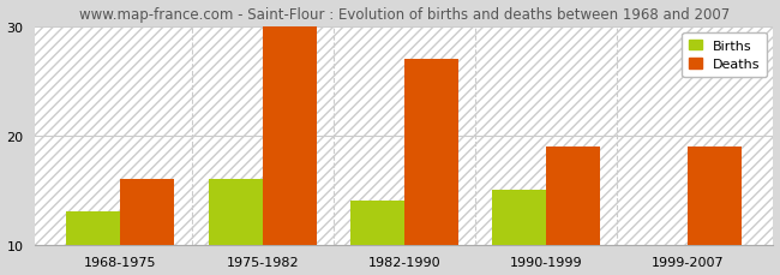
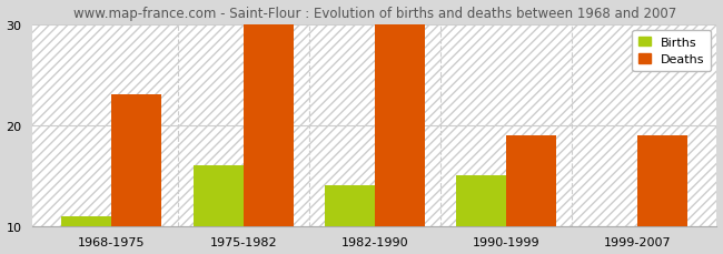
Births/1968-1975: 13 -> 11
Deaths/1968-1975: 16 -> 23
Deaths/1982-1990: 27 -> 30
